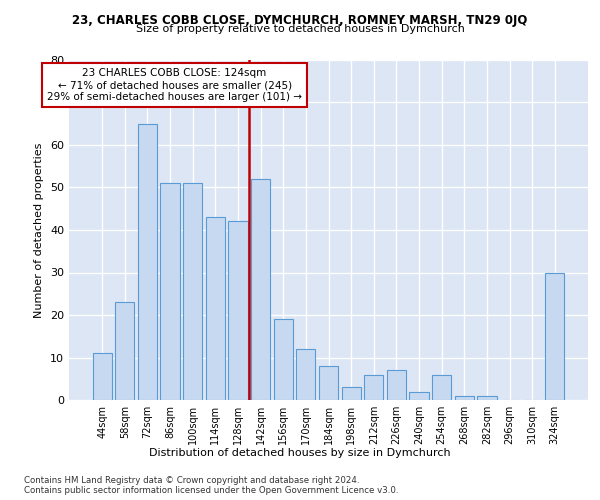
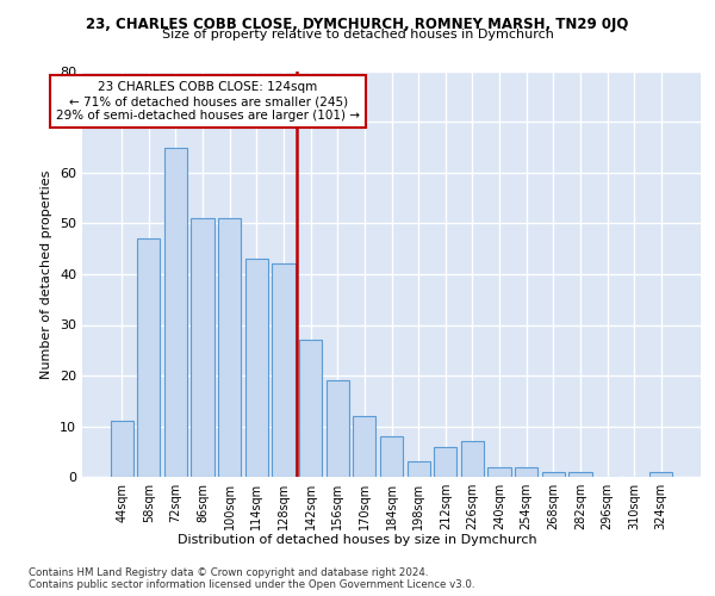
58sqm: 23 -> 47
142sqm: 52 -> 27
254sqm: 6 -> 2
324sqm: 30 -> 1
